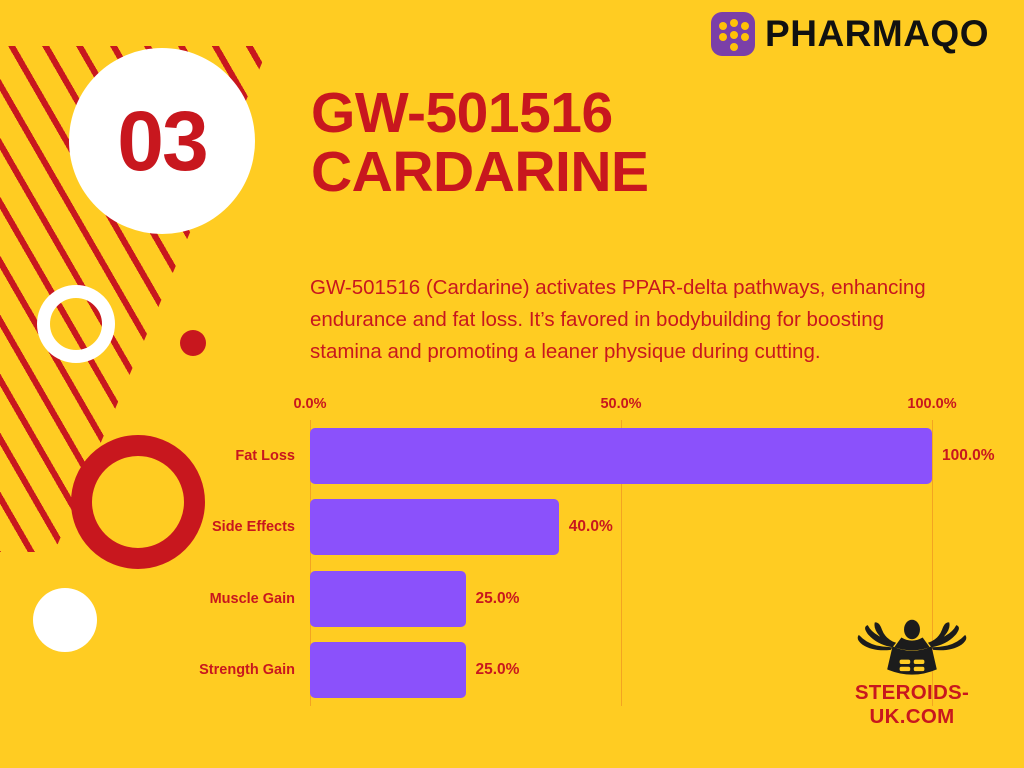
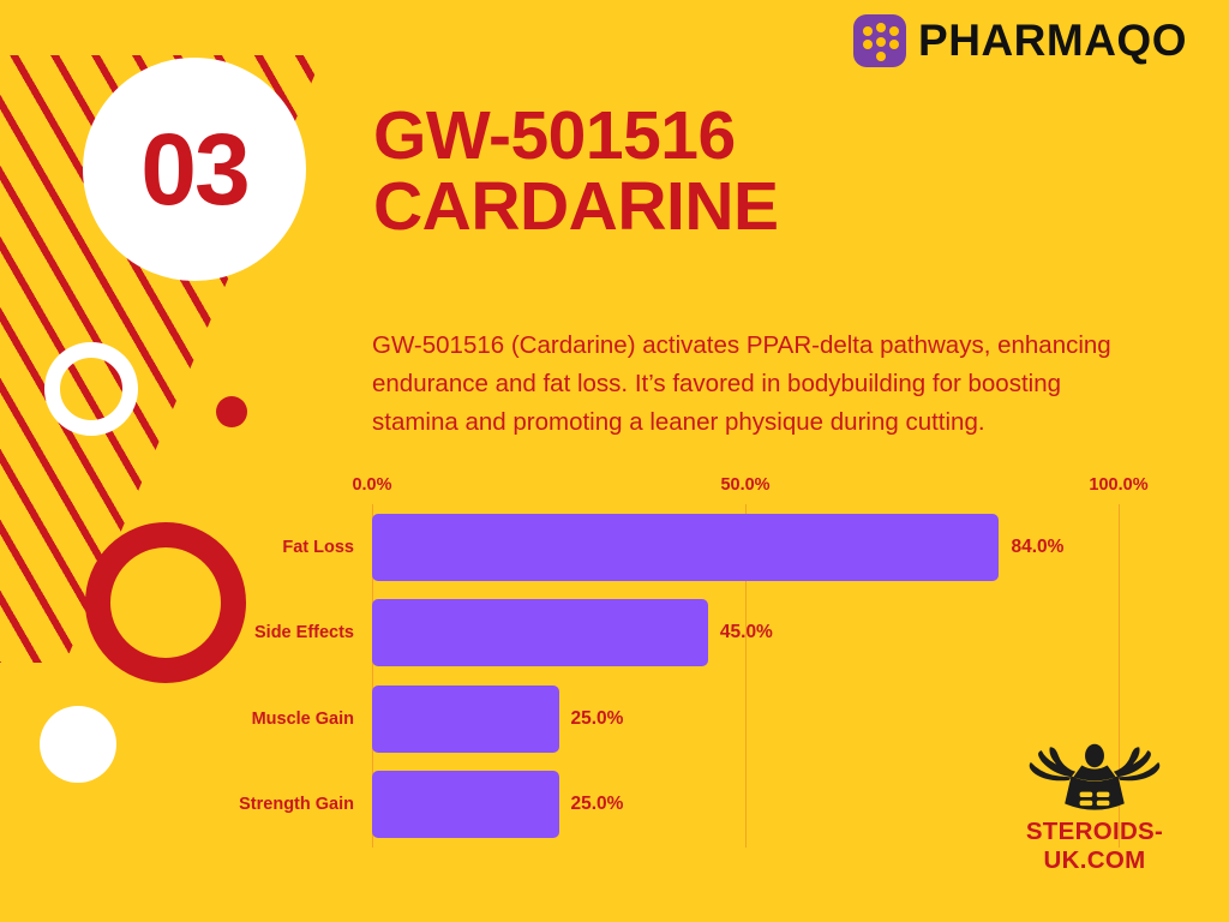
Fat Loss: 100.0% -> 84.0%
Side Effects: 40.0% -> 45.0%
